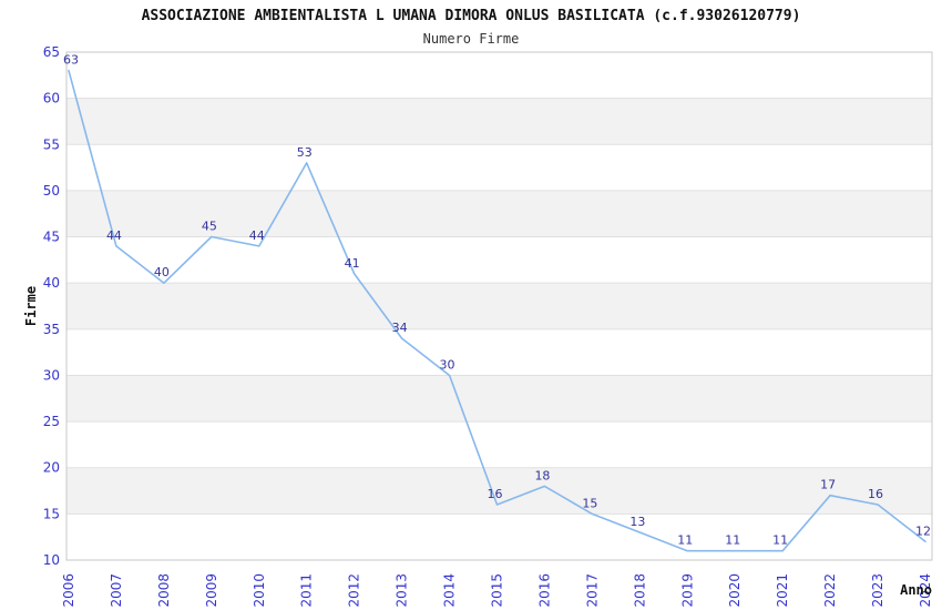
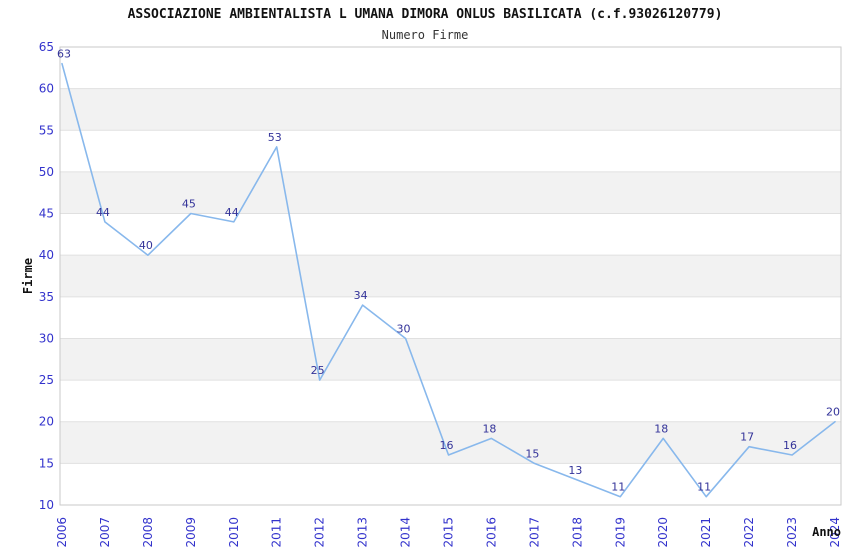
2012: 41 -> 25
2020: 11 -> 18
2024: 12 -> 20
